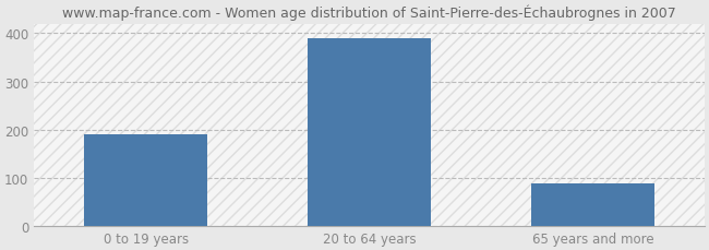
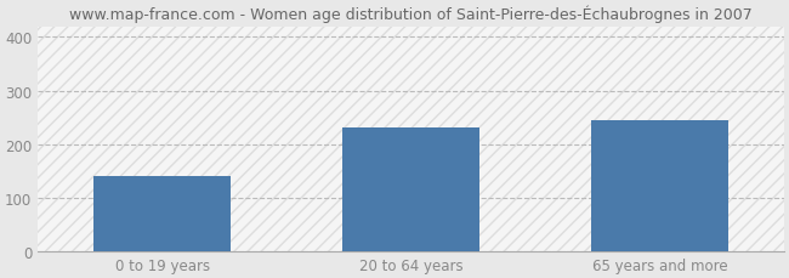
0 to 19 years: 190 -> 140
20 to 64 years: 390 -> 230
65 years and more: 88 -> 245
